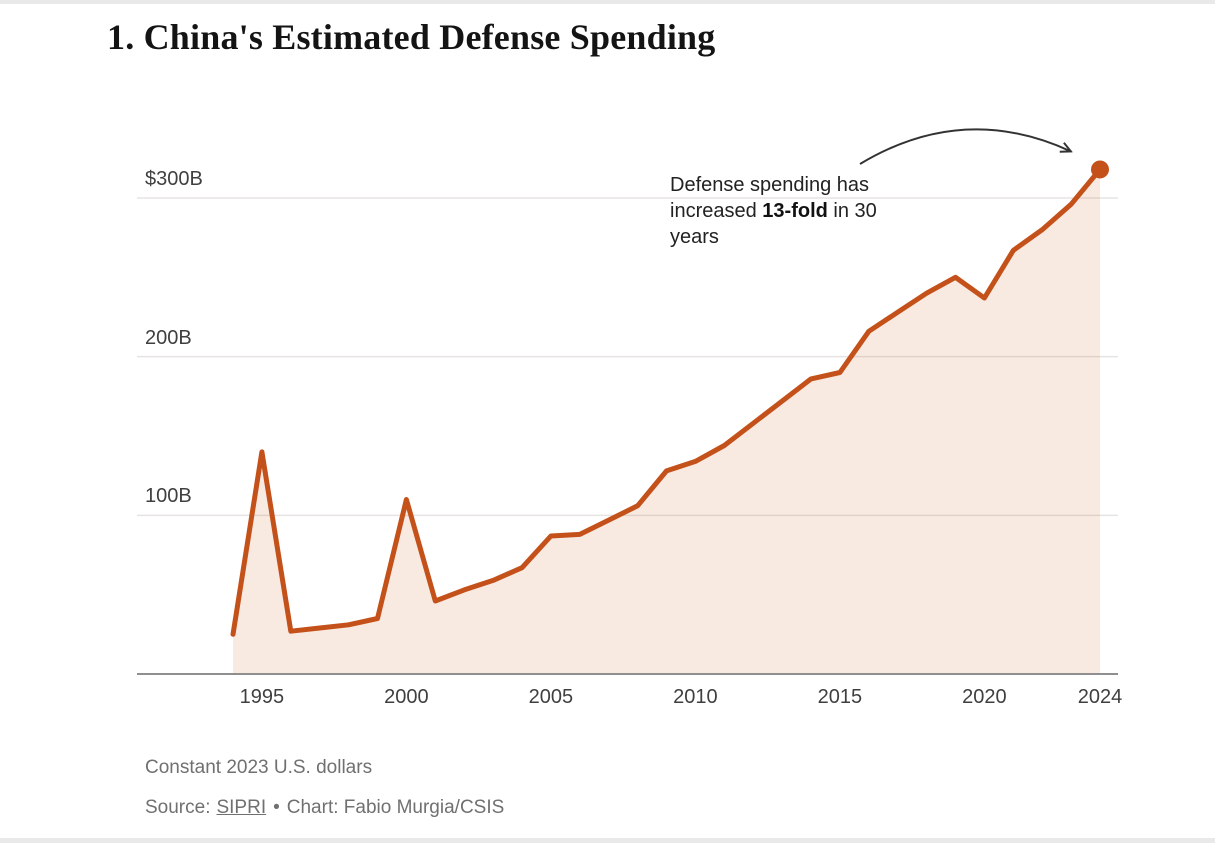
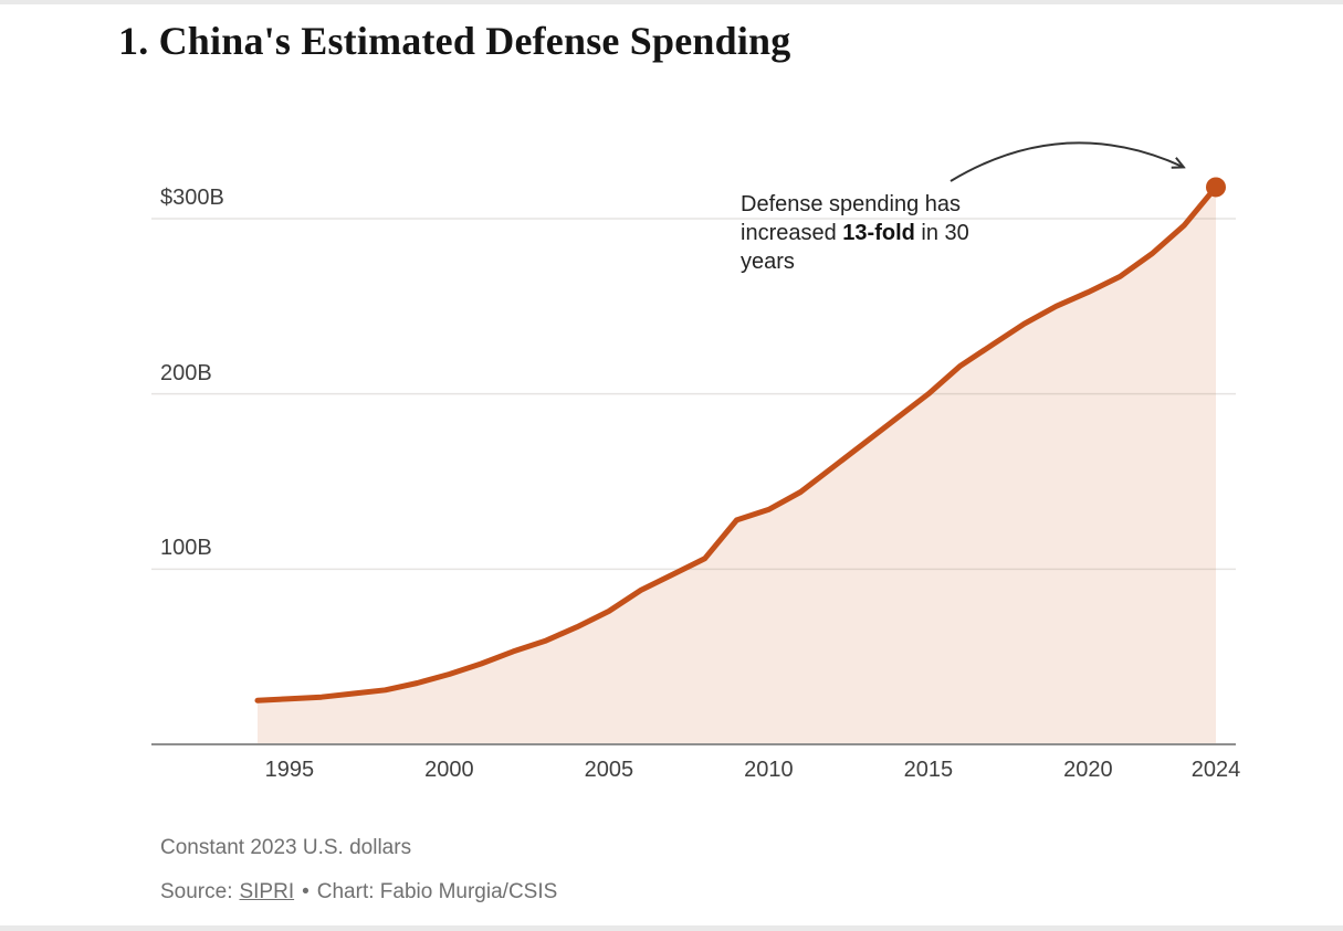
1995: $140B -> $26B
2000: $110B -> $40B
2005: $87B -> $76B
2015: $190B -> $200B
2020: $237B -> $258B
